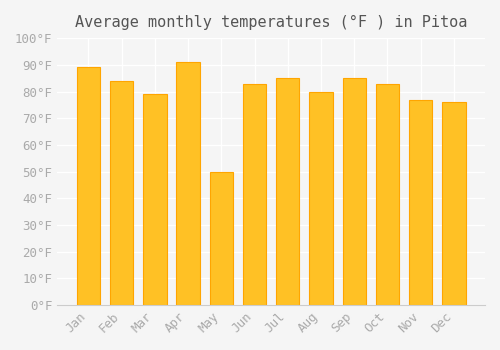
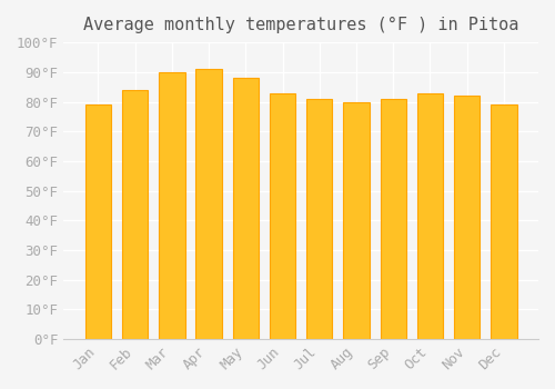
Jan: 89°F -> 79°F
Mar: 79°F -> 90°F
May: 50°F -> 88°F
Jul: 85°F -> 81°F
Sep: 85°F -> 81°F
Nov: 77°F -> 82°F
Dec: 76°F -> 79°F
